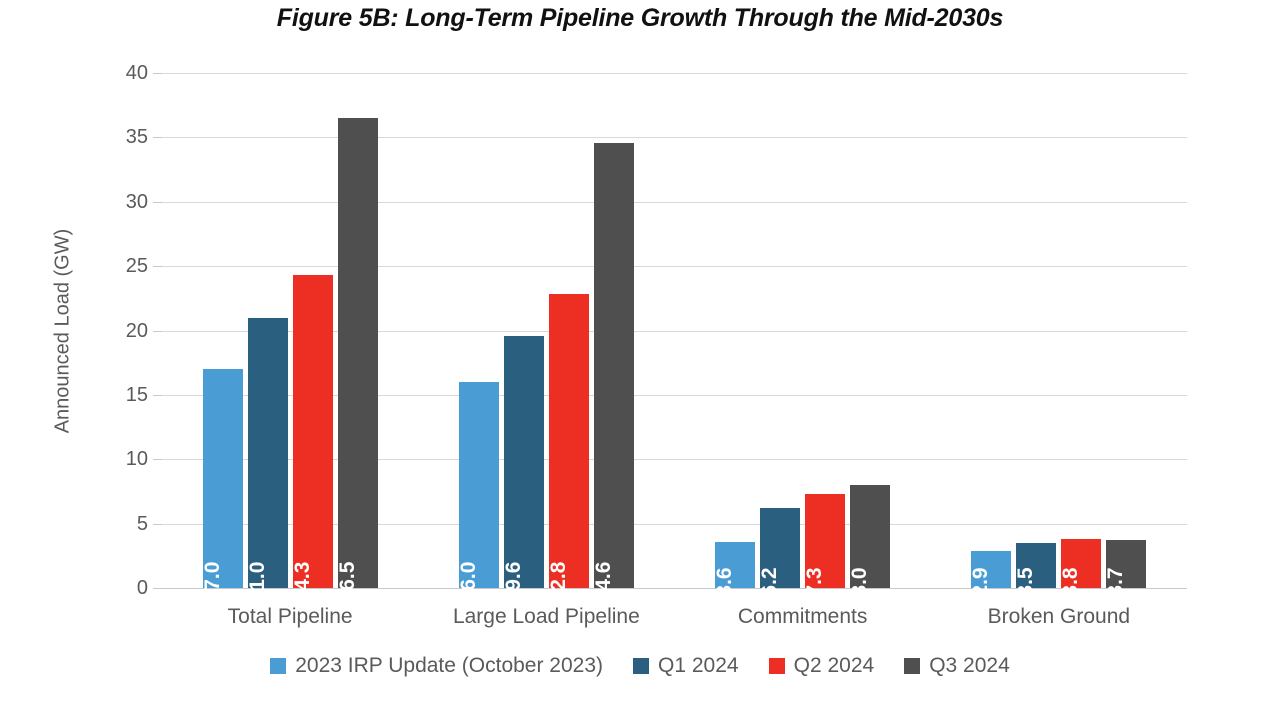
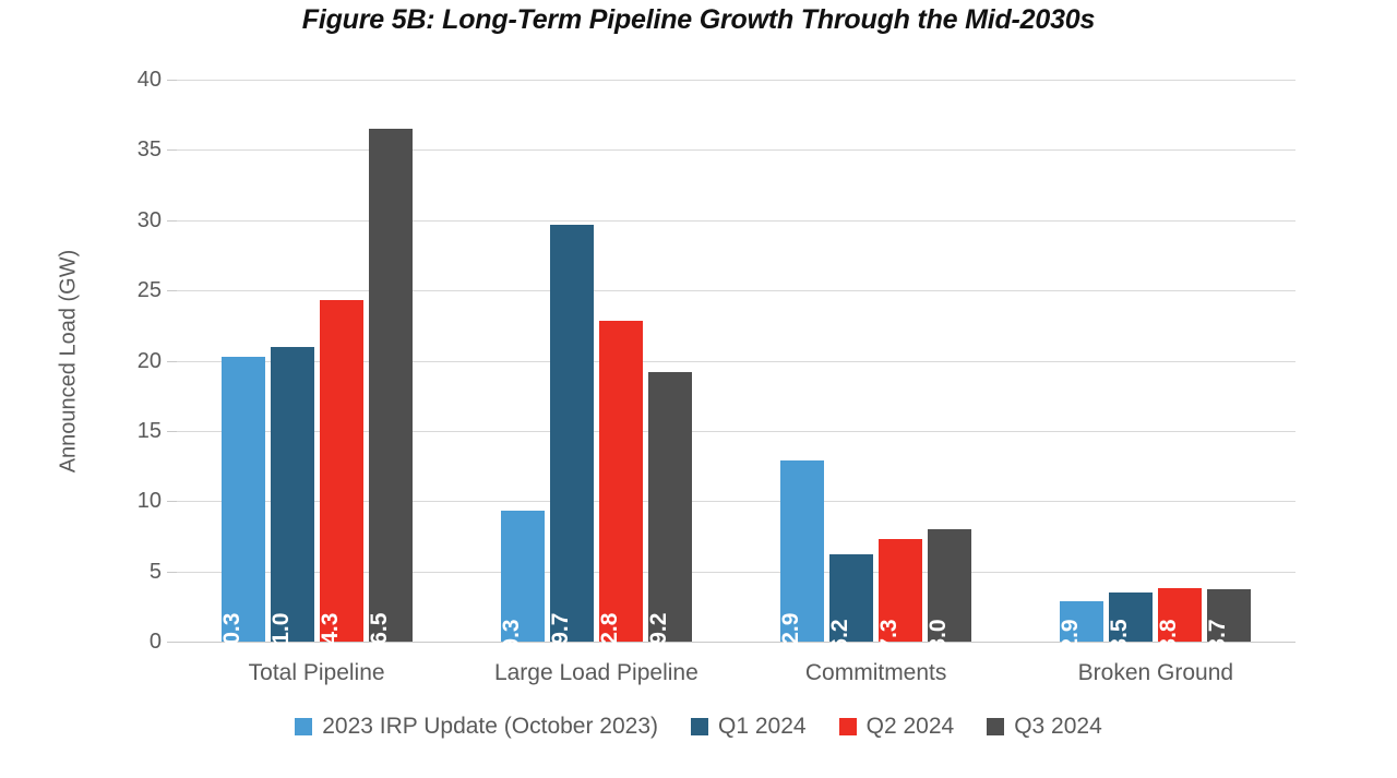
2023 IRP Update (October 2023)/Total Pipeline: 17.0 -> 20.3
2023 IRP Update (October 2023)/Large Load Pipeline: 16.0 -> 9.3
Q1 2024/Large Load Pipeline: 19.6 -> 29.7
Q3 2024/Large Load Pipeline: 34.6 -> 19.2
2023 IRP Update (October 2023)/Commitments: 3.6 -> 12.9
